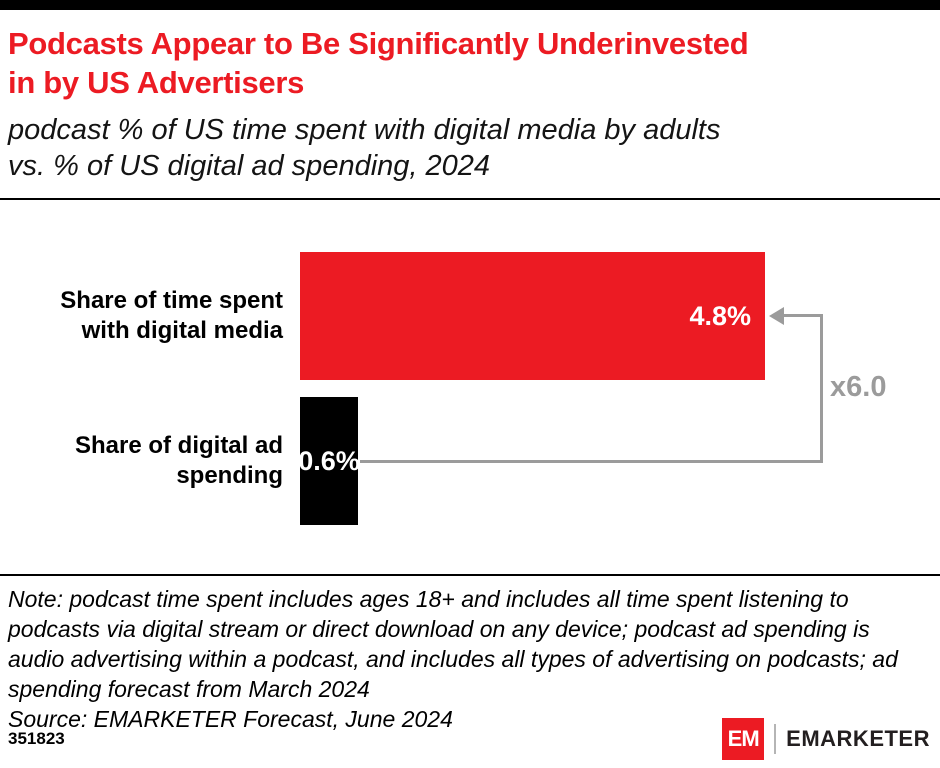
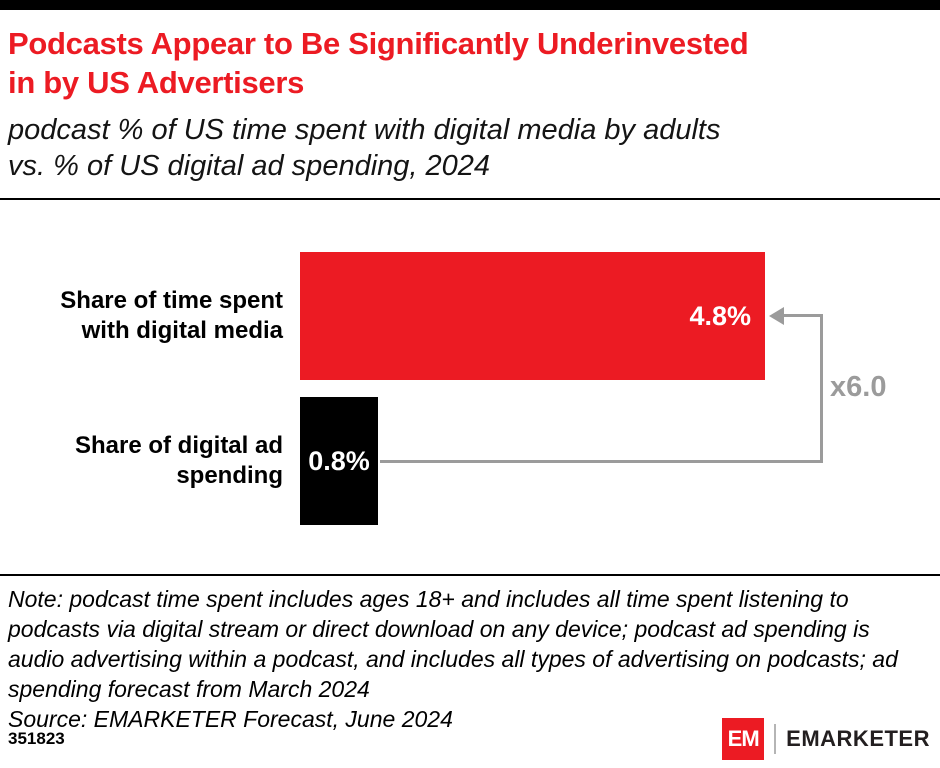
Share of digital ad spending: 0.6% -> 0.8%
